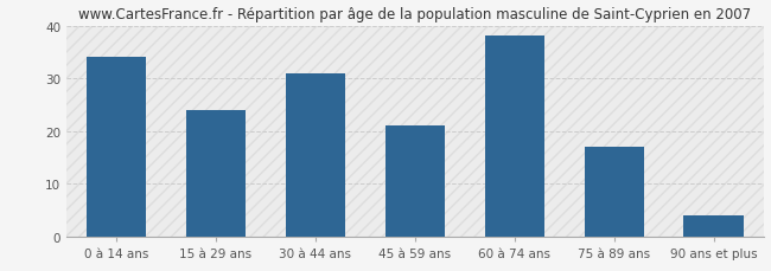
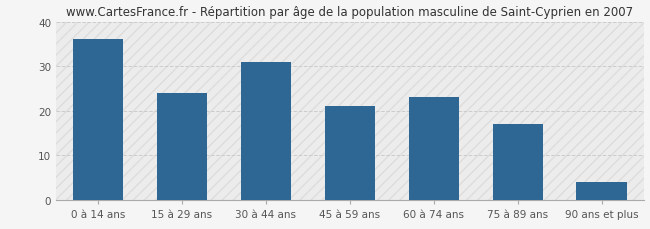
0 à 14 ans: 34 -> 36
60 à 74 ans: 38 -> 23
